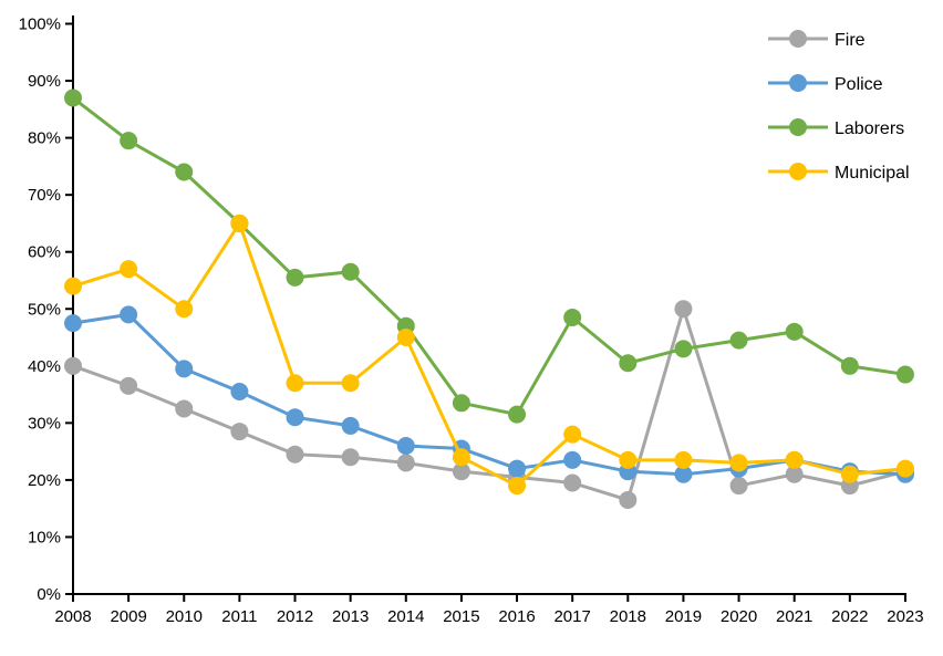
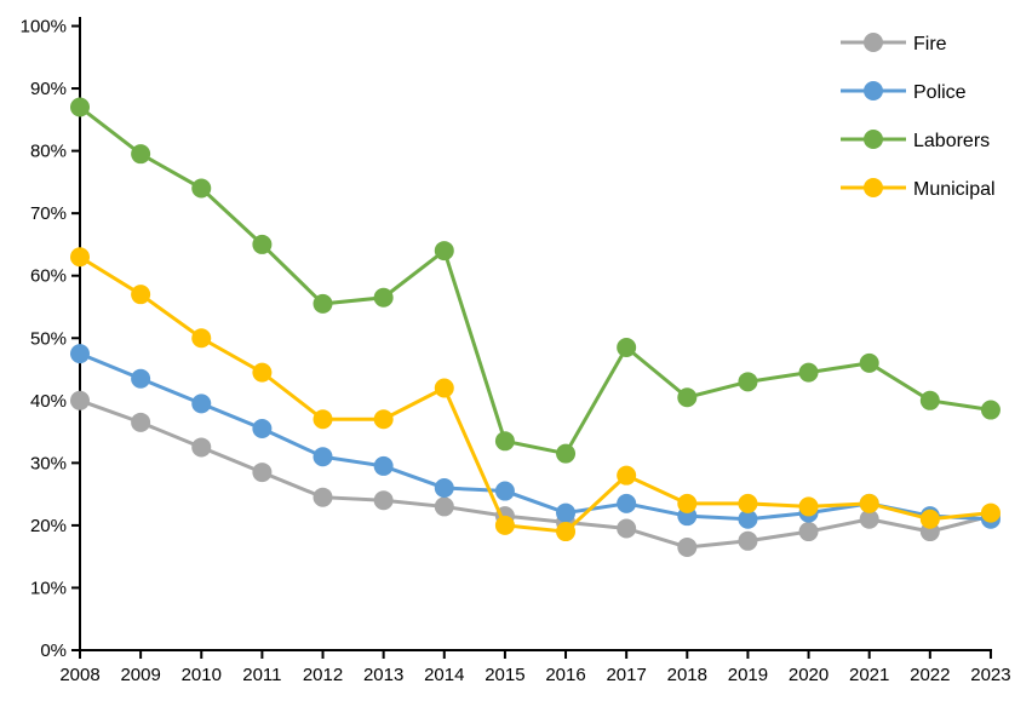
Municipal/2008: 54% -> 63%
Police/2009: 49% -> 44%
Municipal/2011: 65% -> 44%
Laborers/2014: 47% -> 64%
Municipal/2014: 45% -> 42%
Municipal/2015: 24% -> 20%
Fire/2019: 50% -> 18%
